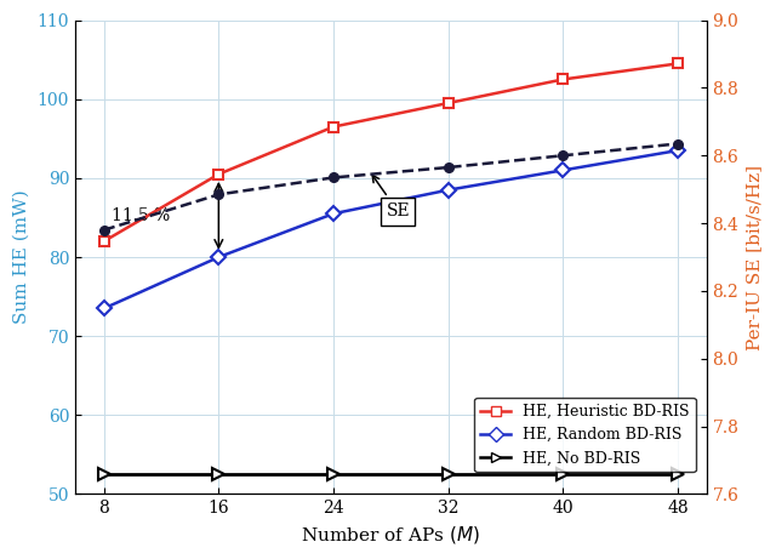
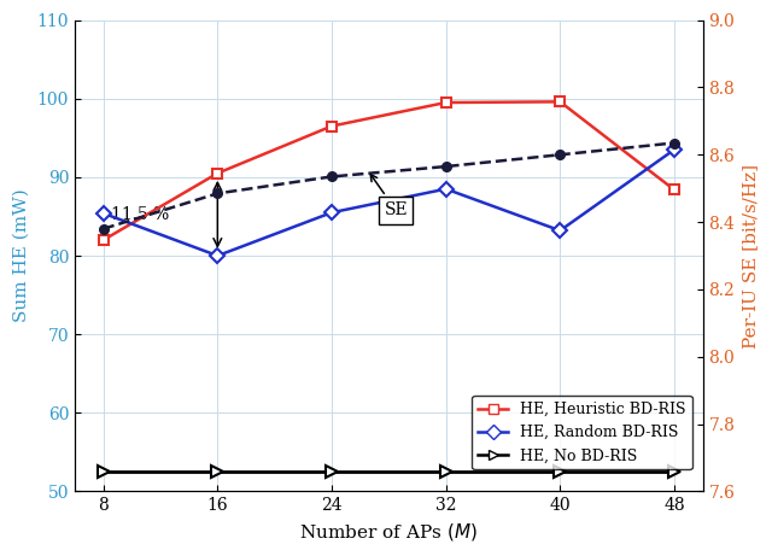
HE, Random BD-RIS/8: 73.5 -> 85.4
HE, Heuristic BD-RIS/40: 102.5 -> 99.6
HE, Random BD-RIS/40: 91.0 -> 83.2
HE, Heuristic BD-RIS/48: 104.5 -> 88.4
